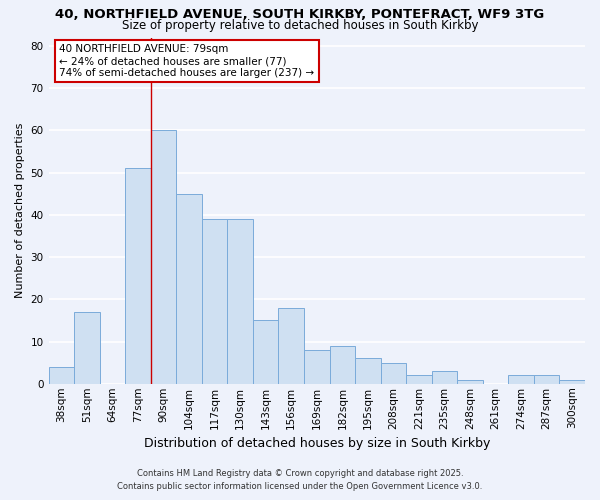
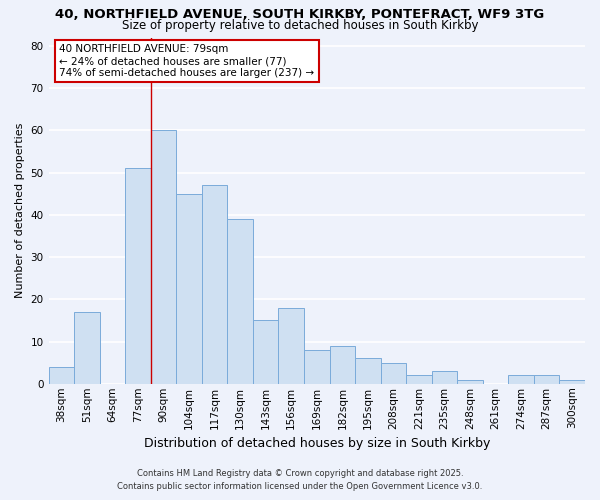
117sqm: 39 -> 47
